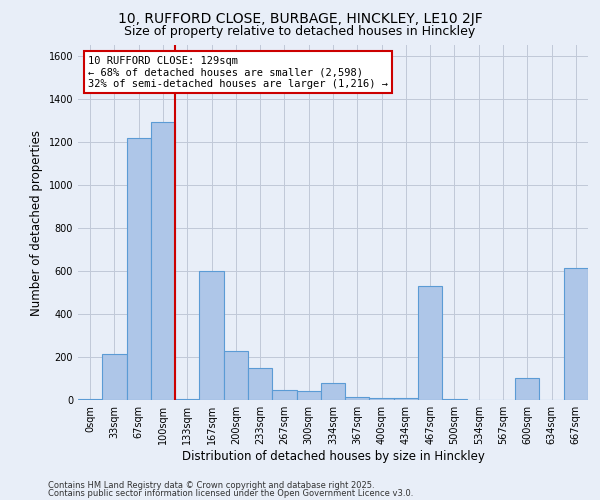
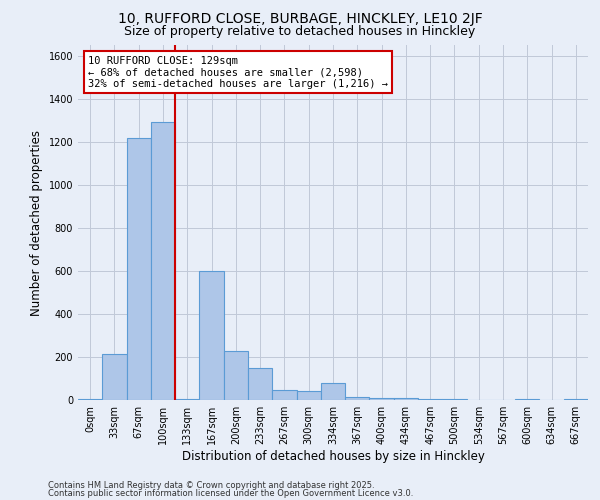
467sqm: 530 -> 5
600sqm: 100 -> 5
667sqm: 615 -> 5
